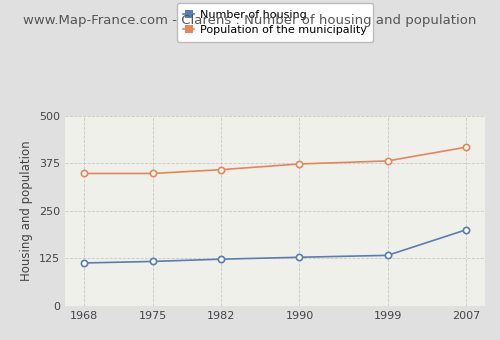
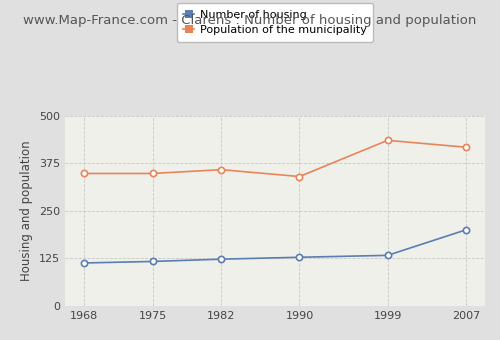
Population of the municipality/1990: 373 -> 340
Population of the municipality/1999: 381 -> 435
